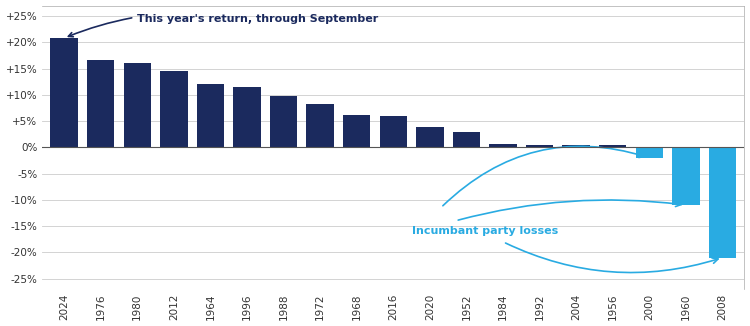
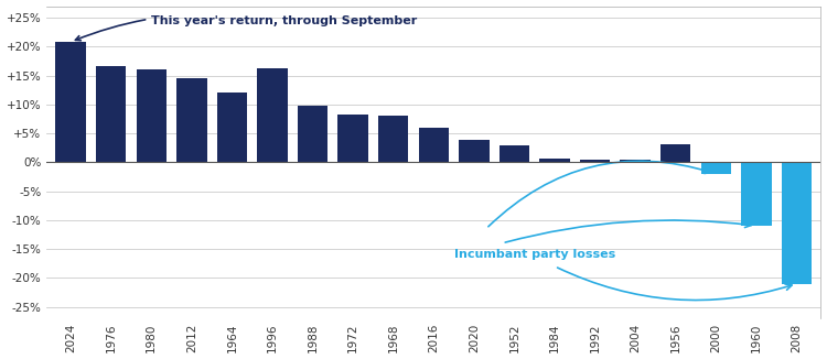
1996: 11.5% -> 16.2%
1968: 6.2% -> 8.0%
1956: 0.5% -> 3.2%
